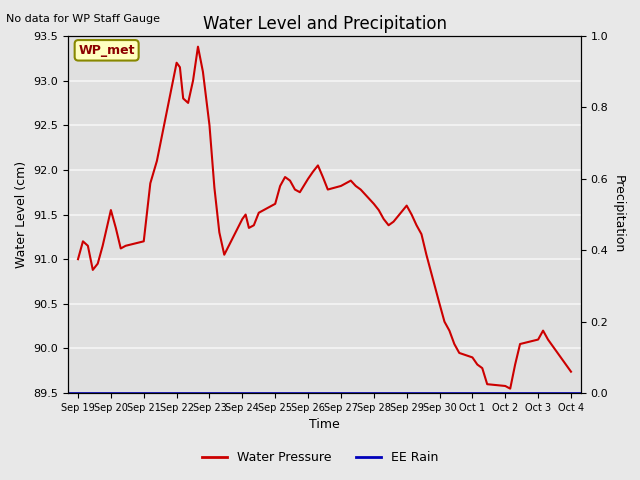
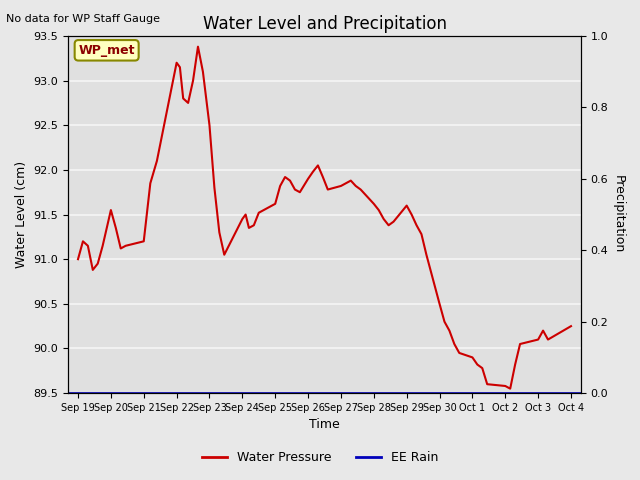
Oct 4: 89.74 -> 90.25
